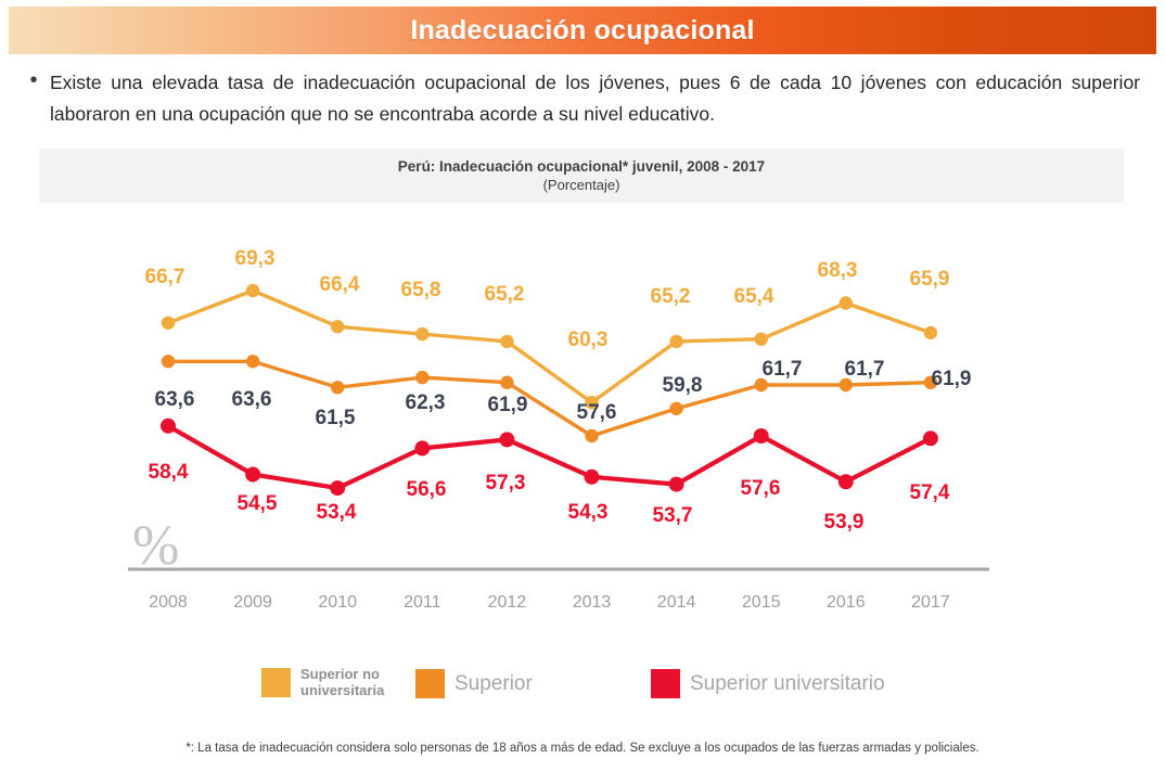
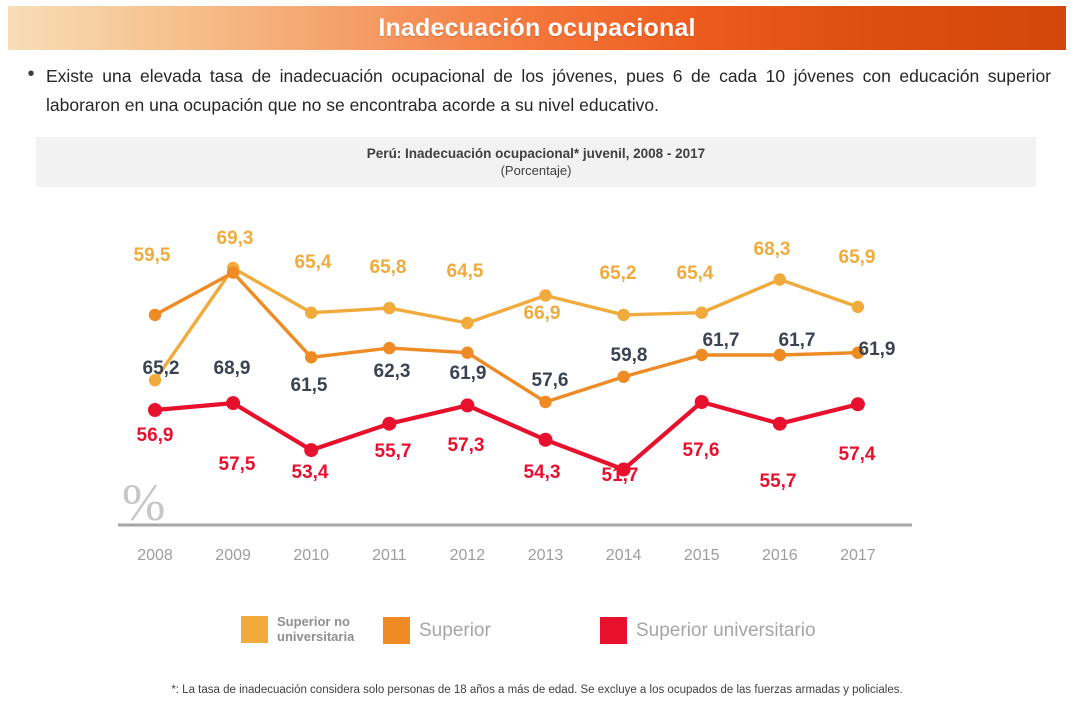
Superior no universitaria/2008: 66,7 -> 59,5
Superior/2008: 63,6 -> 65,2
Superior universitario/2008: 58,4 -> 56,9
Superior/2009: 63,6 -> 68,9
Superior universitario/2009: 54,5 -> 57,5
Superior no universitaria/2010: 66,4 -> 65,4
Superior universitario/2011: 56,6 -> 55,7
Superior no universitaria/2012: 65,2 -> 64,5
Superior no universitaria/2013: 60,3 -> 66,9
Superior universitario/2014: 53,7 -> 51,7
Superior universitario/2016: 53,9 -> 55,7
